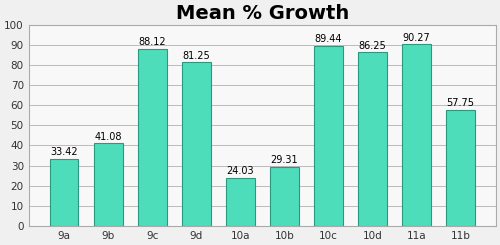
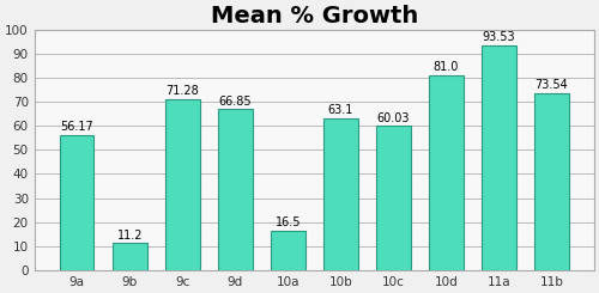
9a: 33.42 -> 56.17
9b: 41.08 -> 11.2
9c: 88.12 -> 71.28
9d: 81.25 -> 66.85
10a: 24.03 -> 16.5
10b: 29.31 -> 63.1
10c: 89.44 -> 60.03
10d: 86.25 -> 81.0
11a: 90.27 -> 93.53
11b: 57.75 -> 73.54
